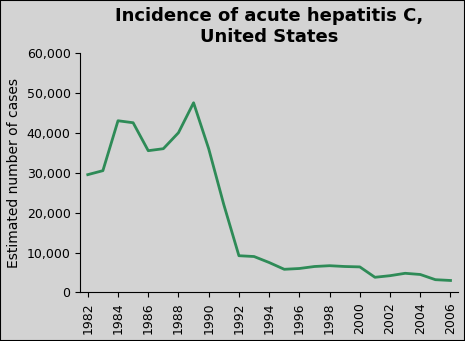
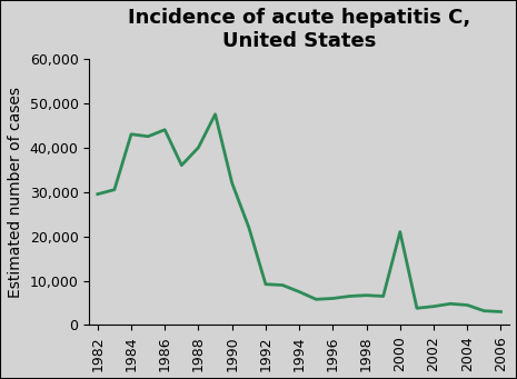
1986: 35,500 -> 44,000
1990: 36,000 -> 32,000
2000: 6,400 -> 21,000
